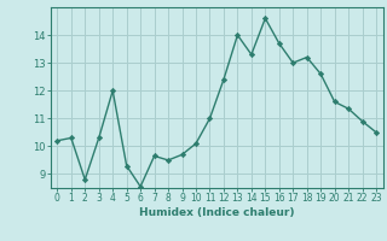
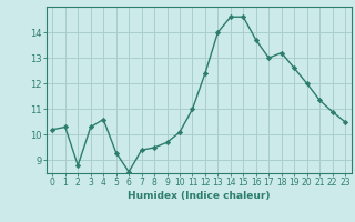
4: 12.00 -> 10.60
7: 9.65 -> 9.40
14: 13.30 -> 14.60
20: 11.60 -> 12.00
